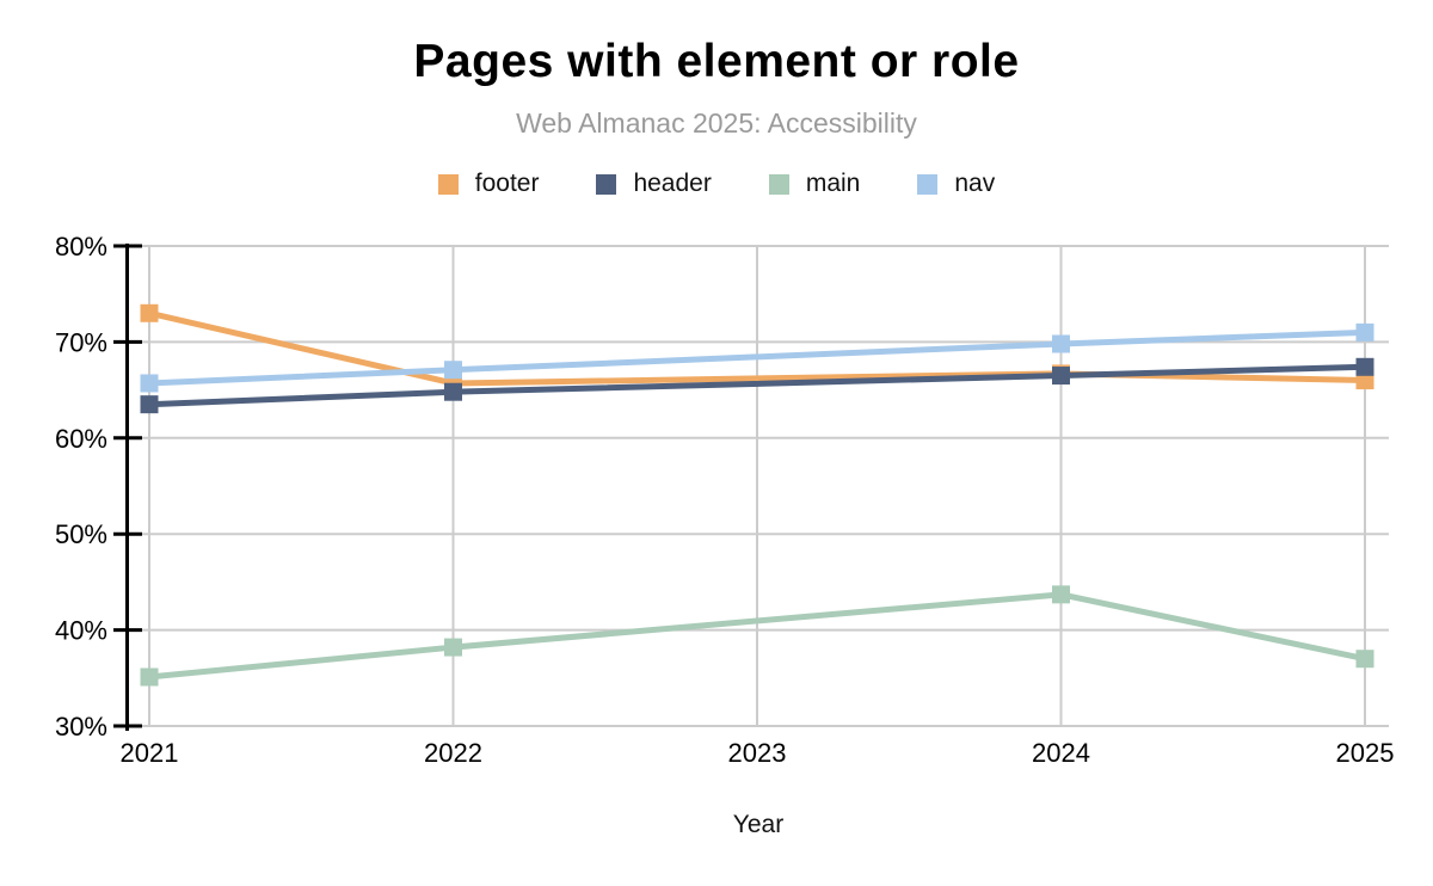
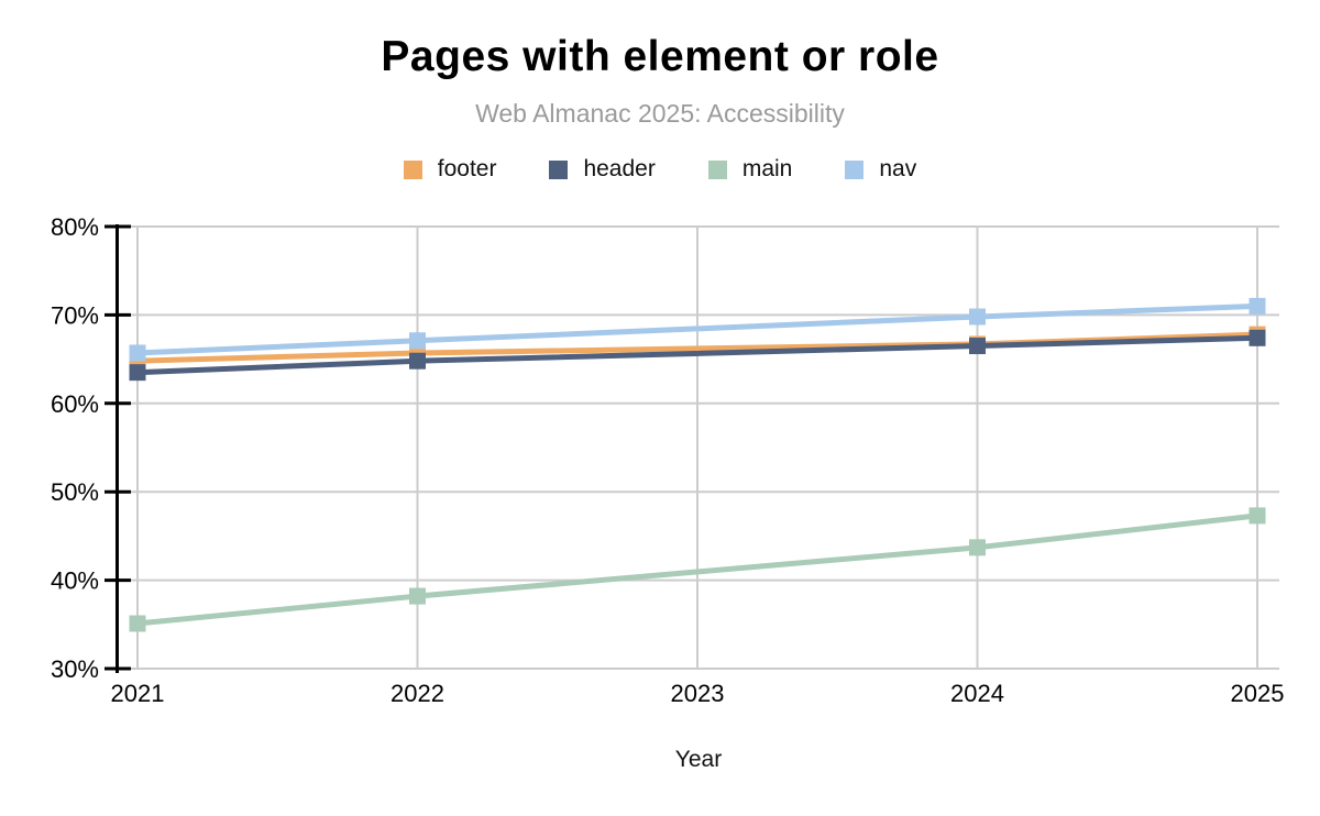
footer/2021: 73% -> 65%
footer/2025: 66% -> 68%
main/2025: 37% -> 47%
